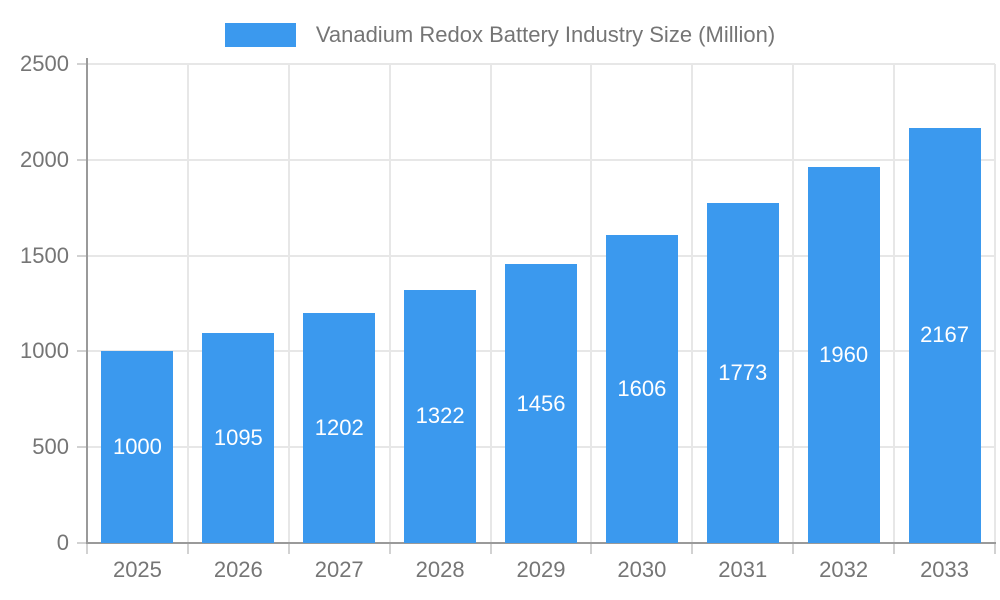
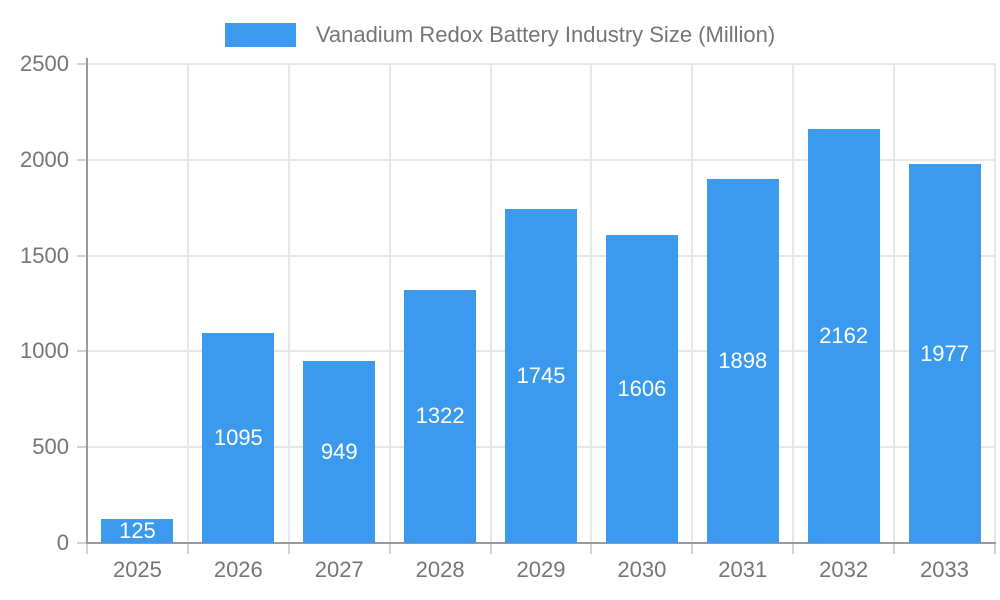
2025: 1000 -> 125
2027: 1202 -> 949
2029: 1456 -> 1745
2031: 1773 -> 1898
2032: 1960 -> 2162
2033: 2167 -> 1977
